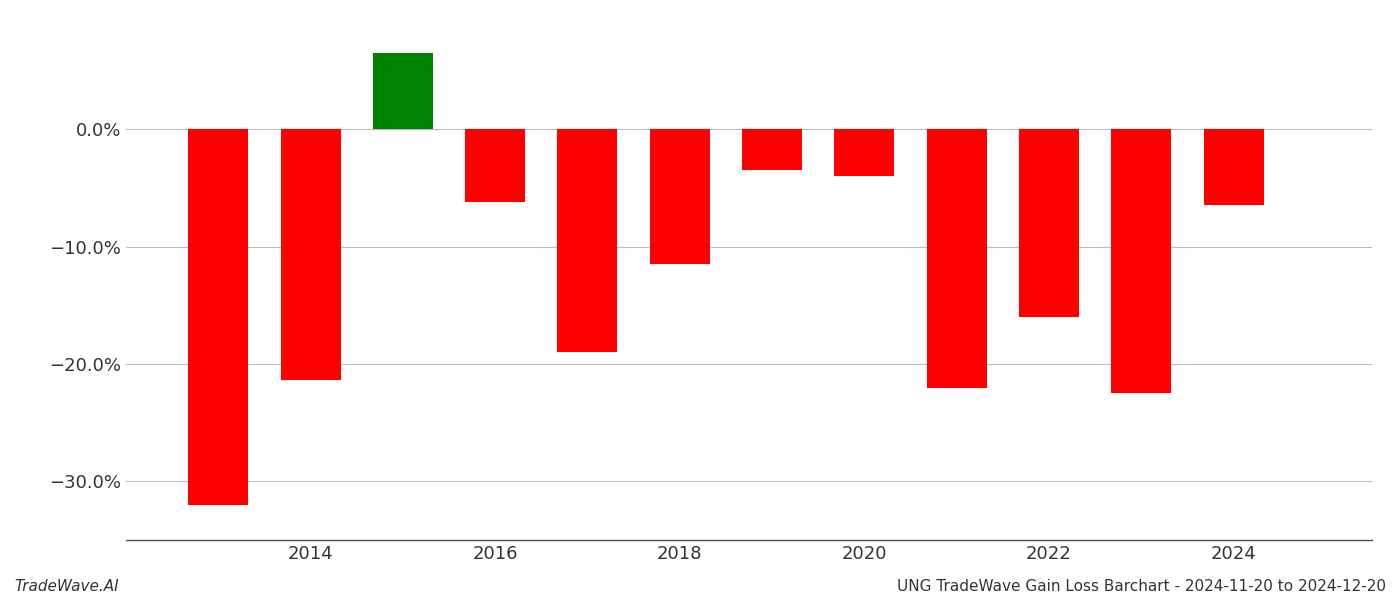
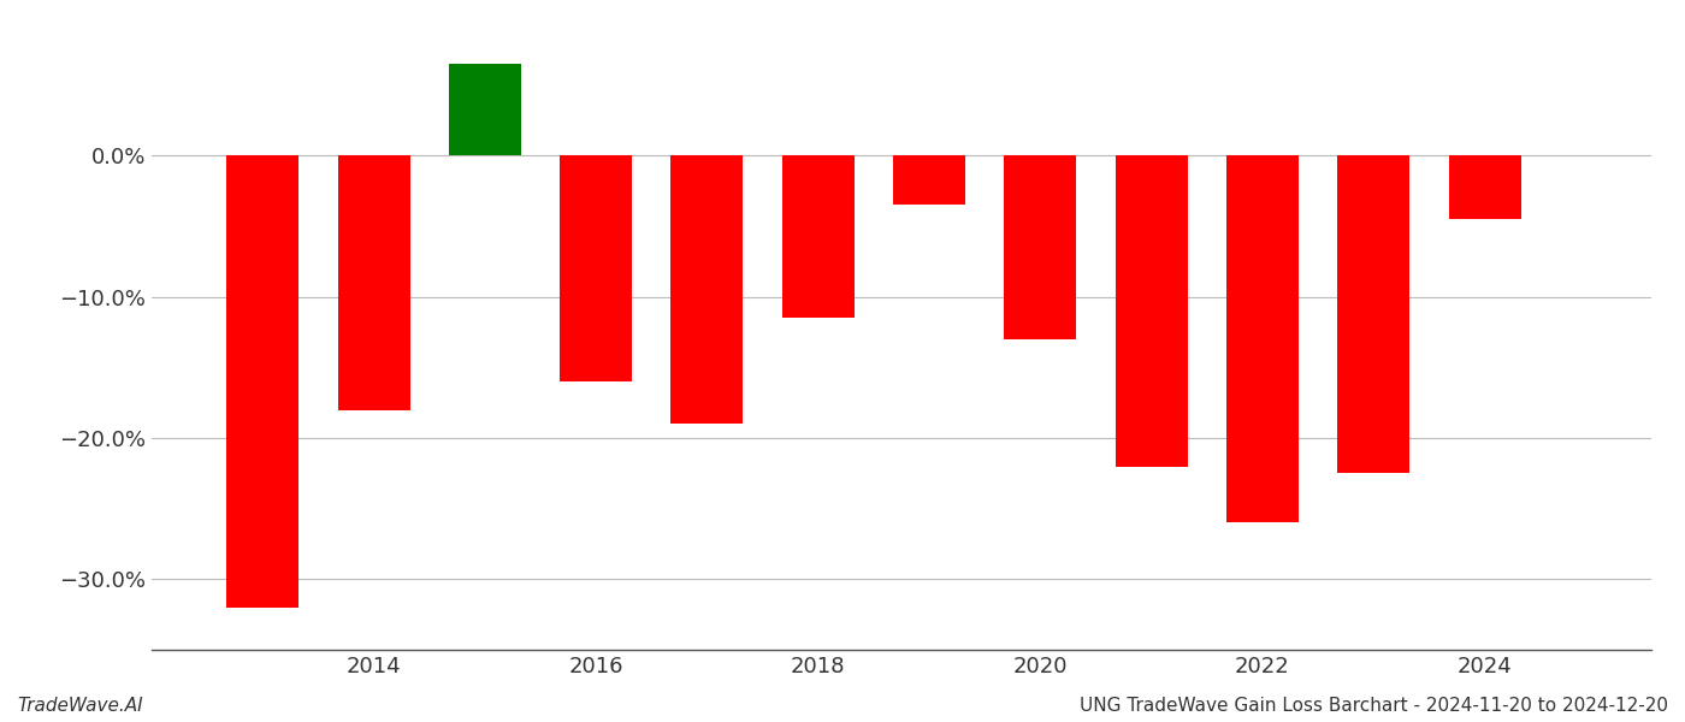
2014: -21.4% -> -18.0%
2016: -6.2% -> -16.0%
2020: -4.0% -> -13.0%
2022: -16.0% -> -26.0%
2024: -6.4% -> -4.5%
